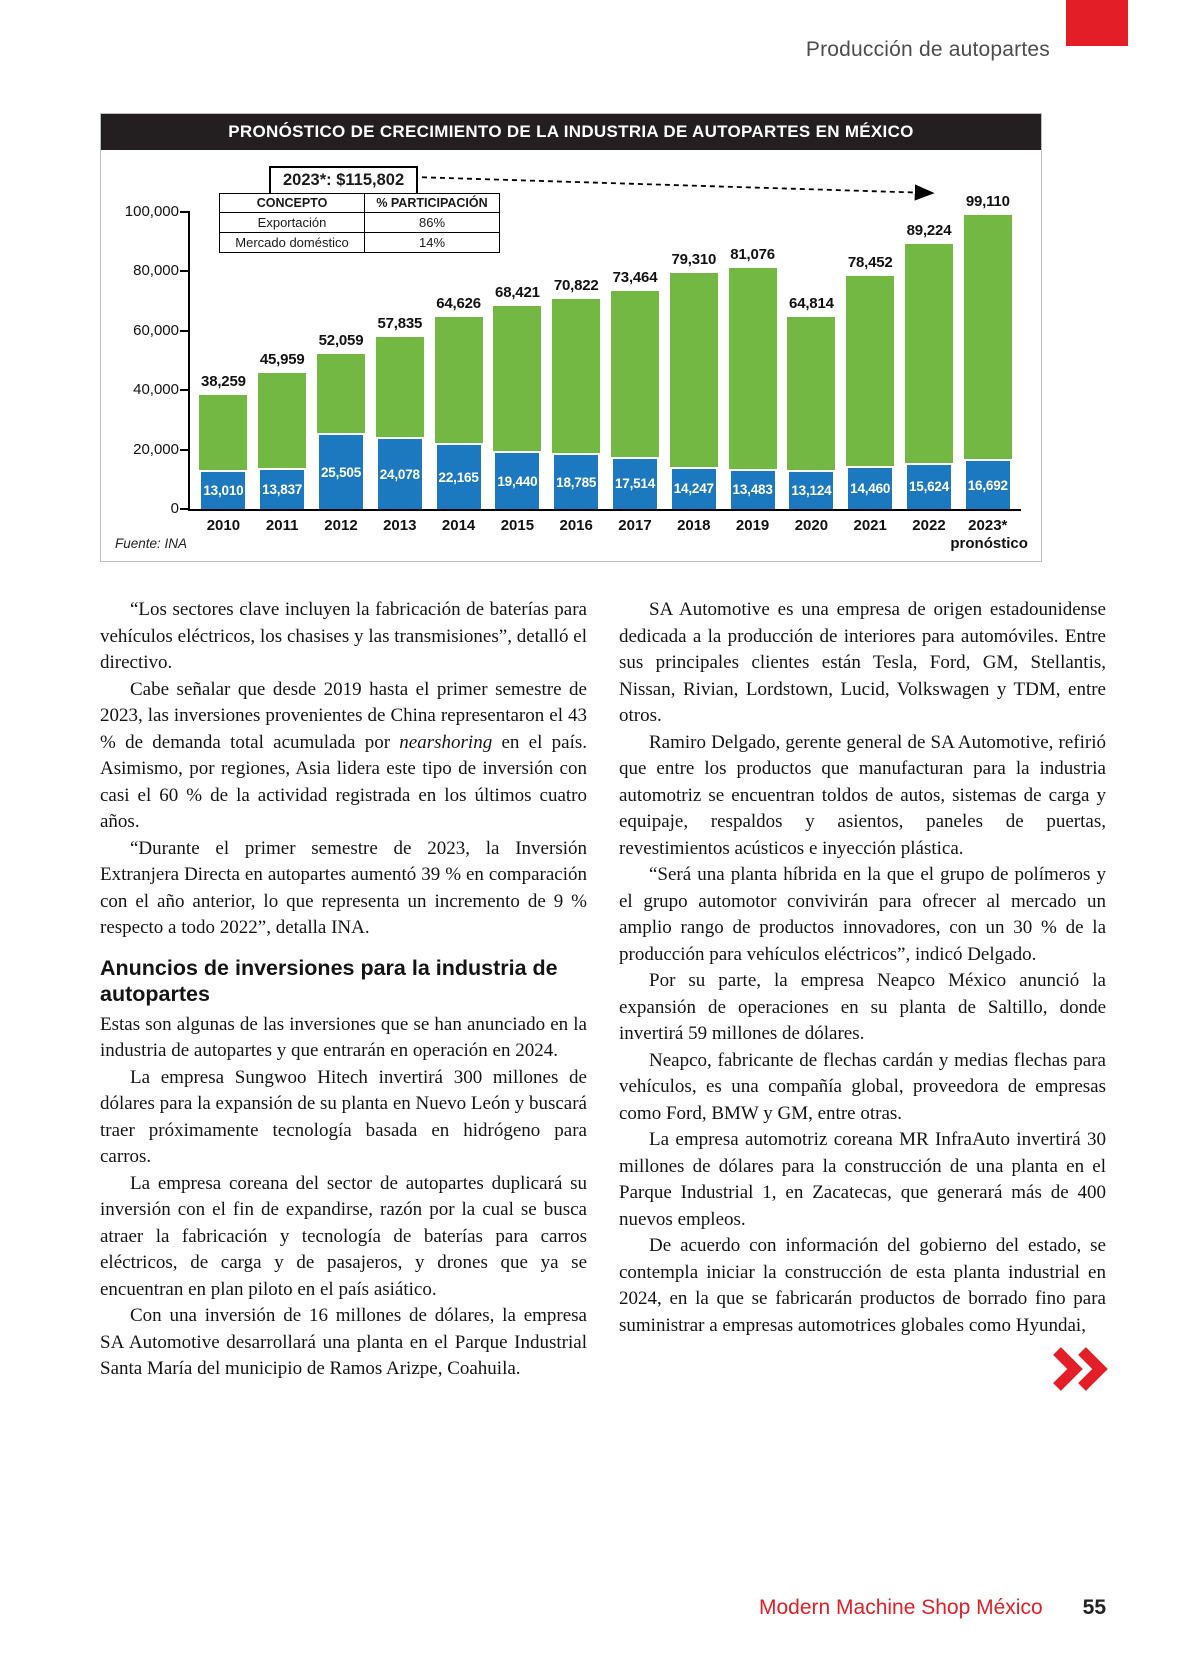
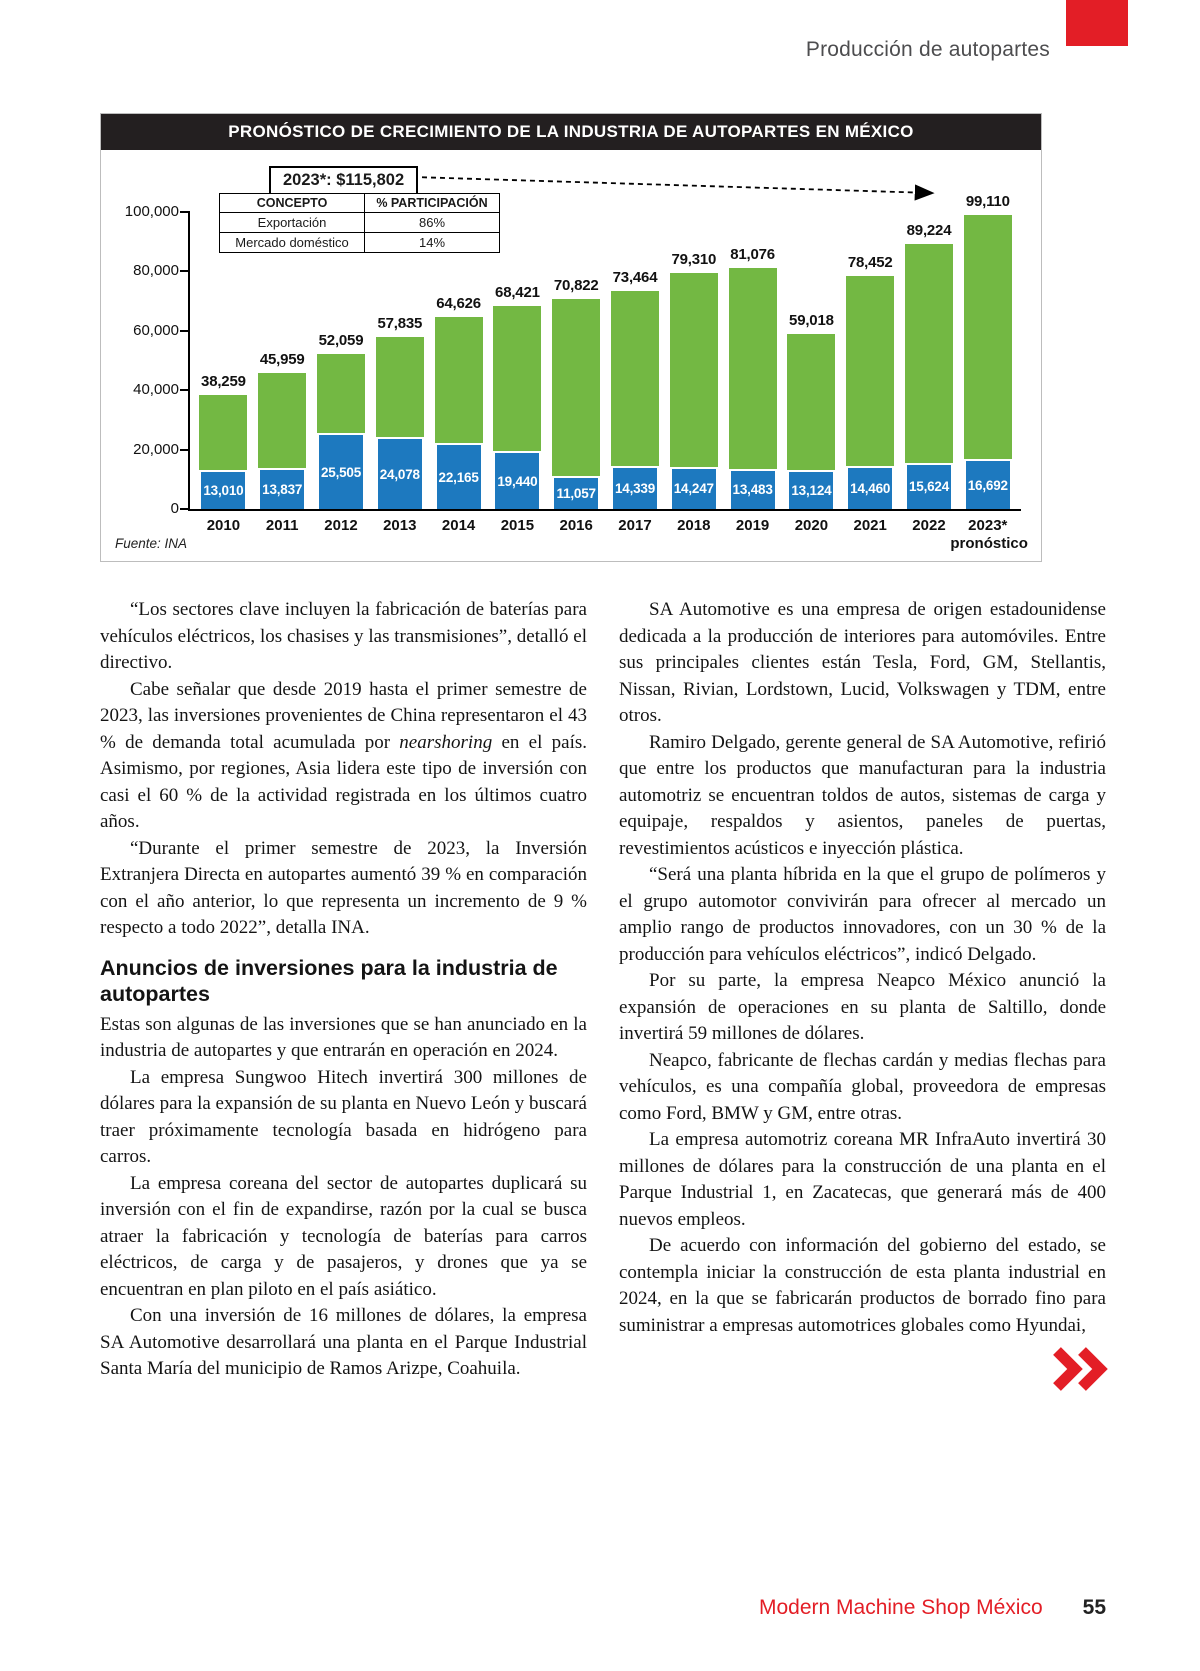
Mercado doméstico/2016: 18,785 -> 11,057
Mercado doméstico/2017: 17,514 -> 14,339
Exportación/2020: 64,814 -> 59,018
